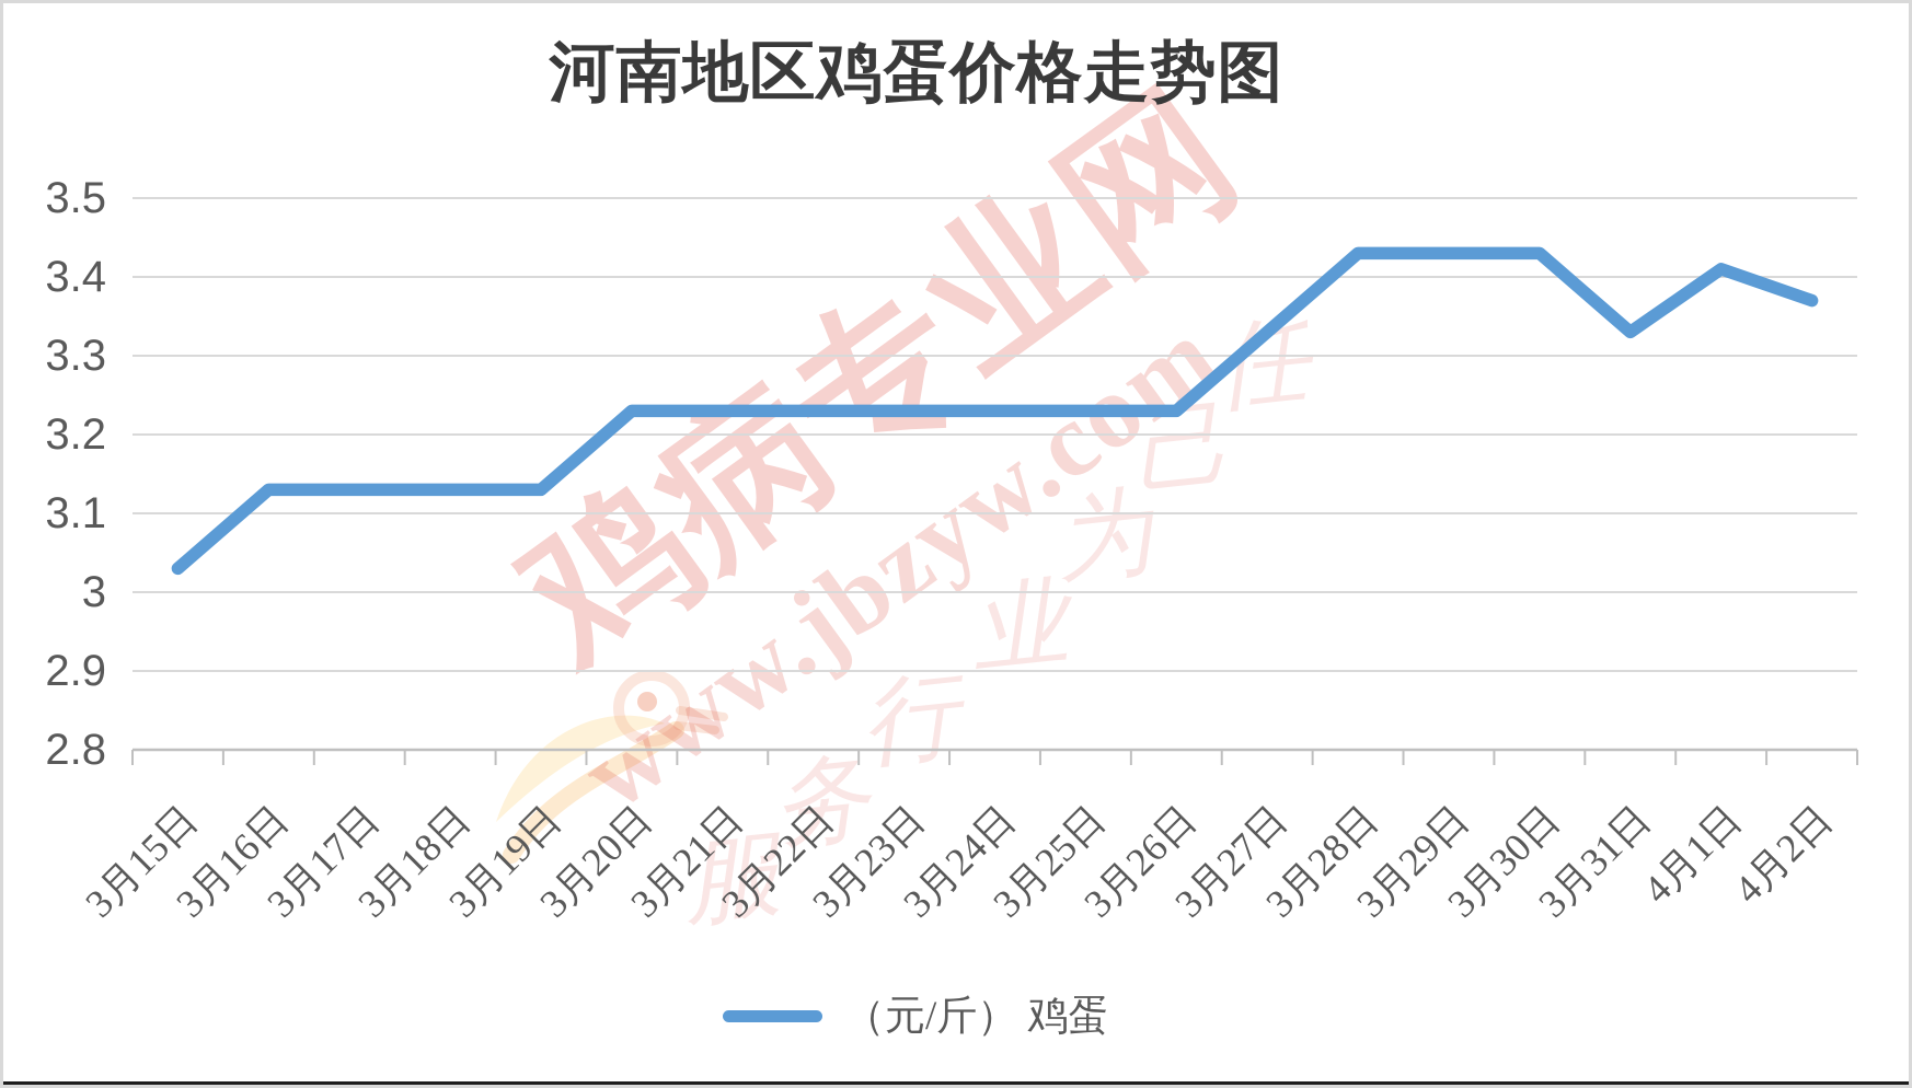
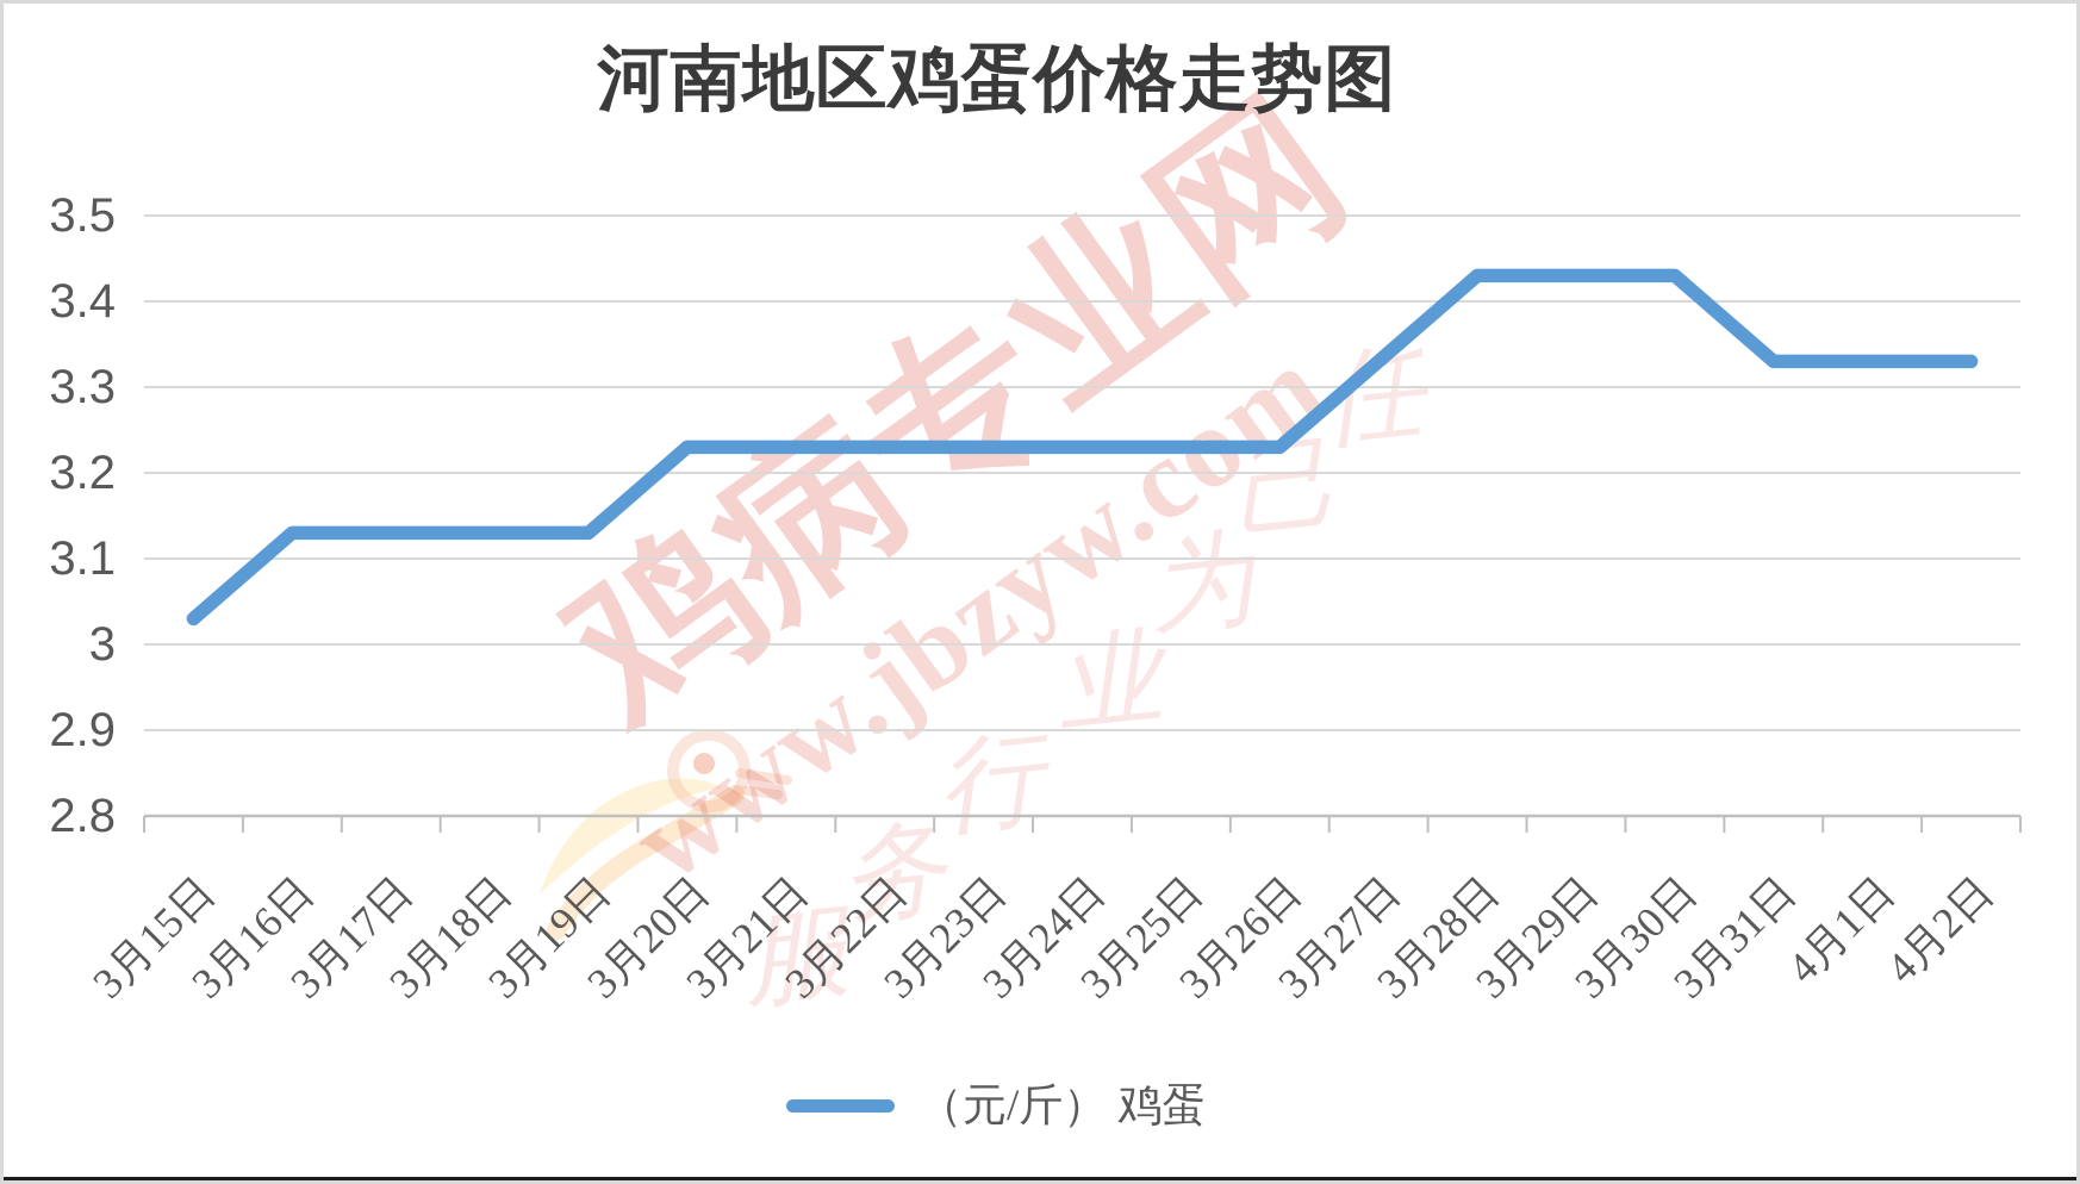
4月1日: 3.41 -> 3.33
4月2日: 3.37 -> 3.33
